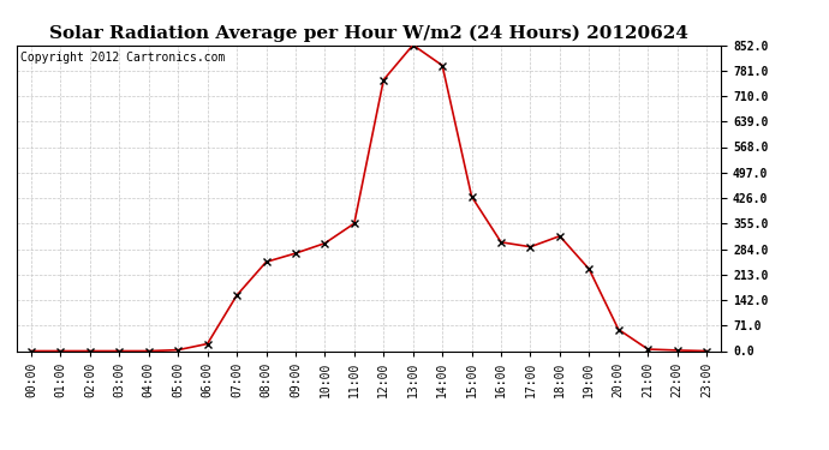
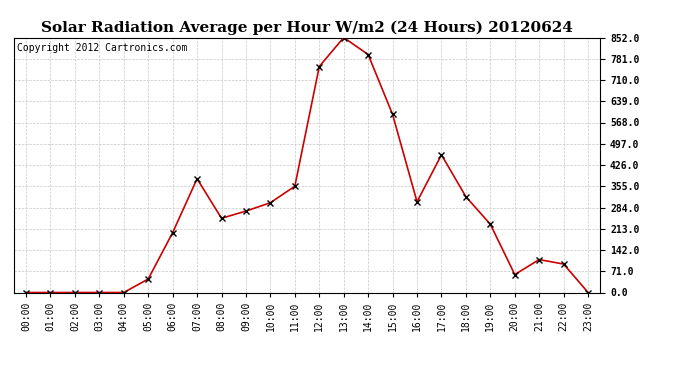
05:00: 3 -> 45
06:00: 20 -> 200
07:00: 155 -> 380
15:00: 430 -> 595
17:00: 290 -> 460
21:00: 5 -> 110
22:00: 2 -> 95
